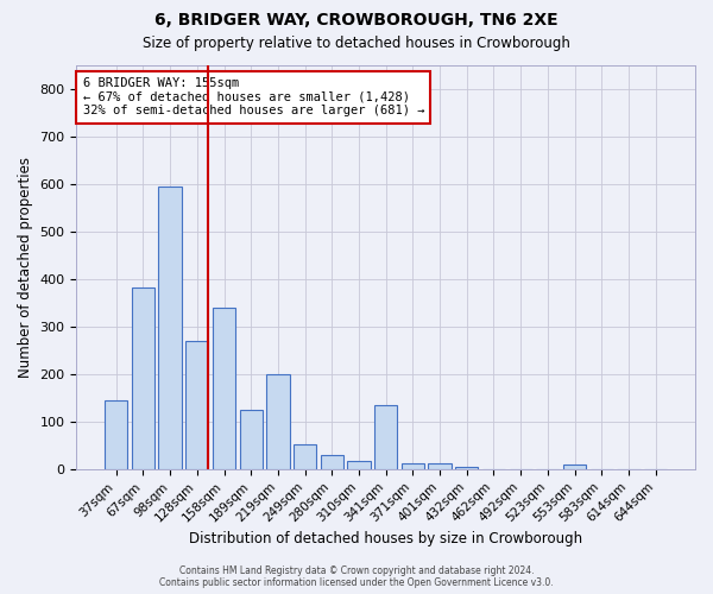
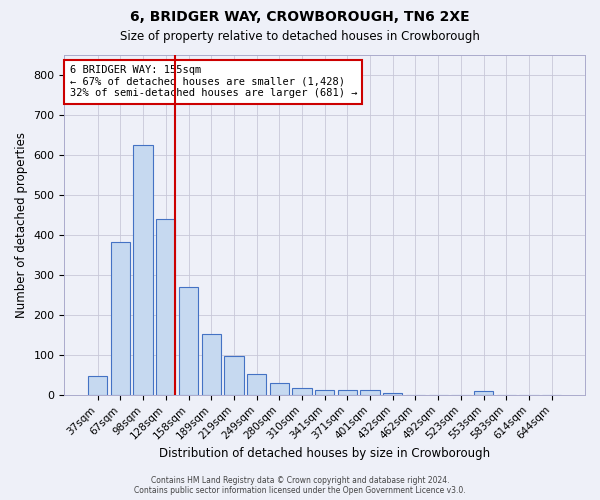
37sqm: 145 -> 47
98sqm: 595 -> 624
128sqm: 270 -> 439
158sqm: 340 -> 270
189sqm: 125 -> 152
219sqm: 200 -> 97
341sqm: 135 -> 11
